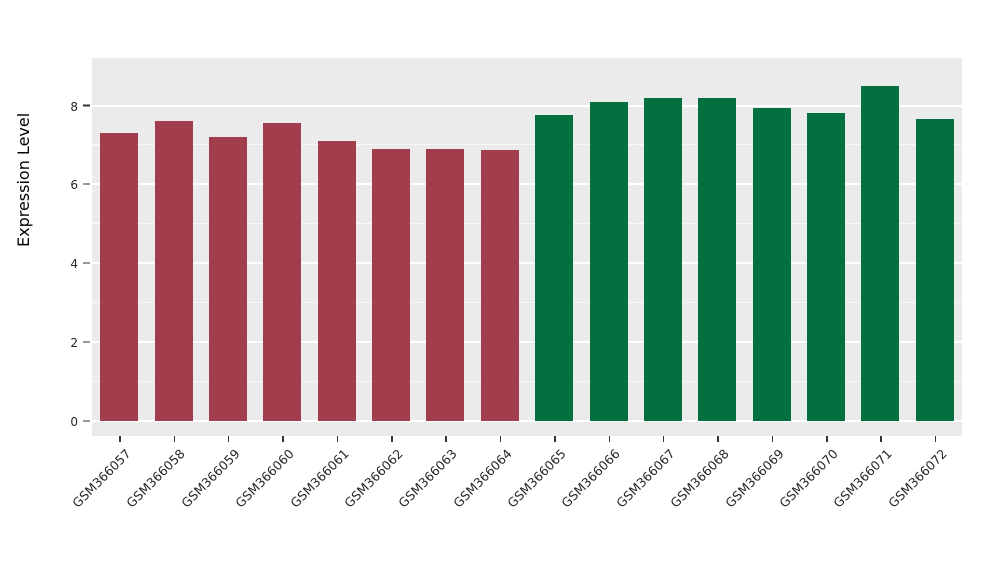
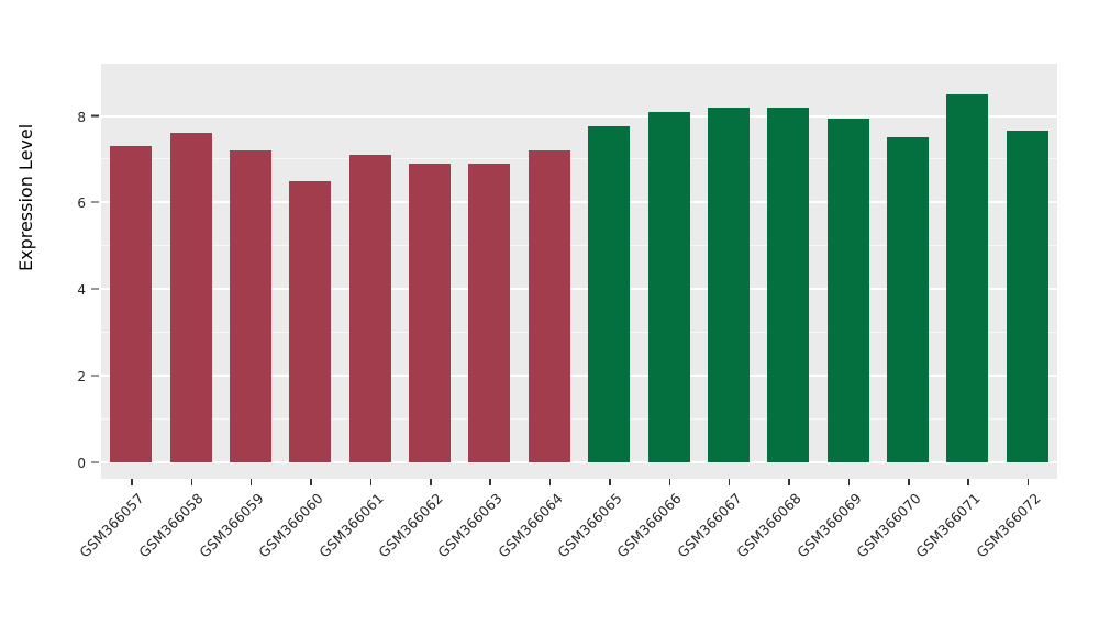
GSM366060: 7.5 -> 6.5
GSM366064: 6.9 -> 7.2
GSM366070: 7.8 -> 7.5
